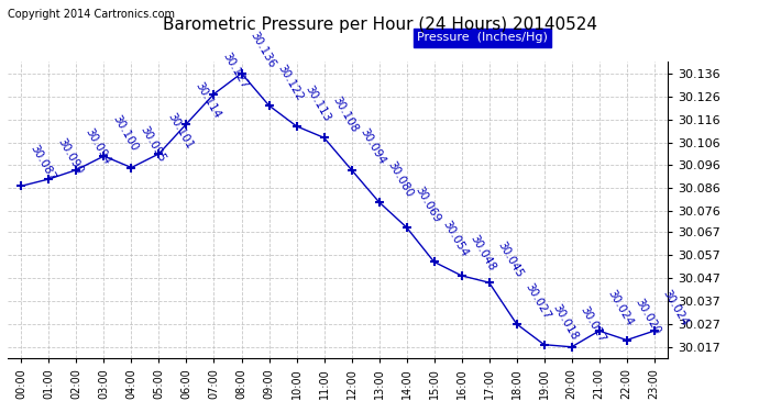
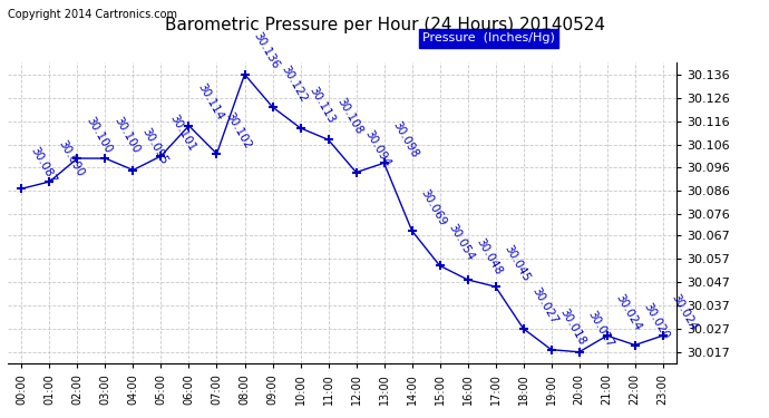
02:00: 30.094 -> 30.100
07:00: 30.127 -> 30.102
13:00: 30.080 -> 30.098
